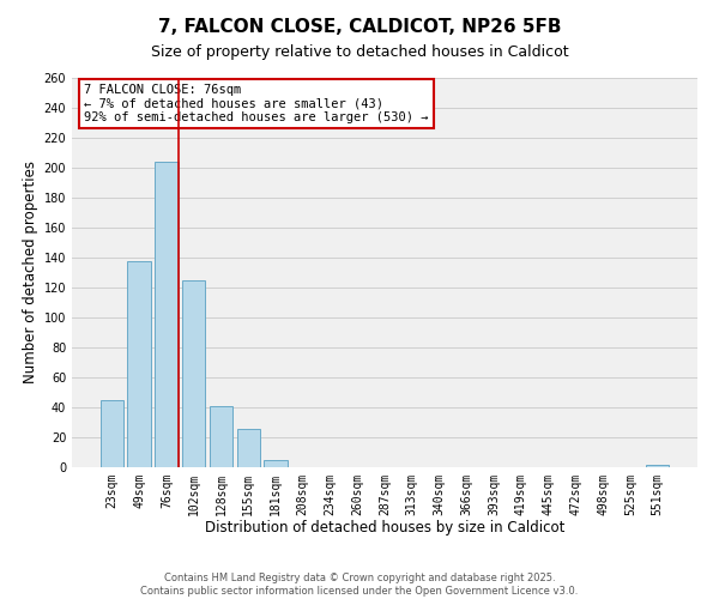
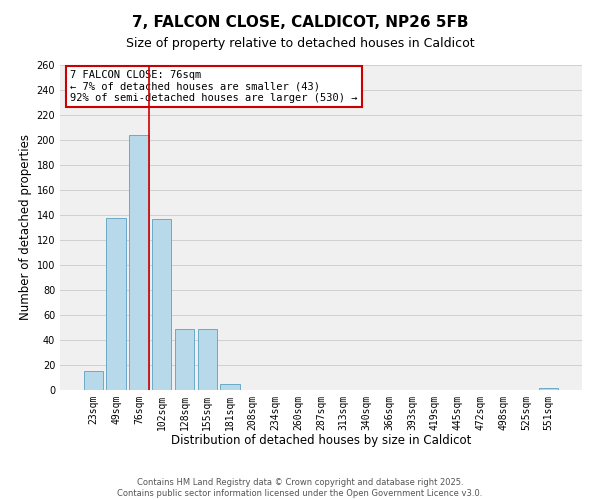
23sqm: 45 -> 15
102sqm: 125 -> 137
128sqm: 41 -> 49
155sqm: 26 -> 49
